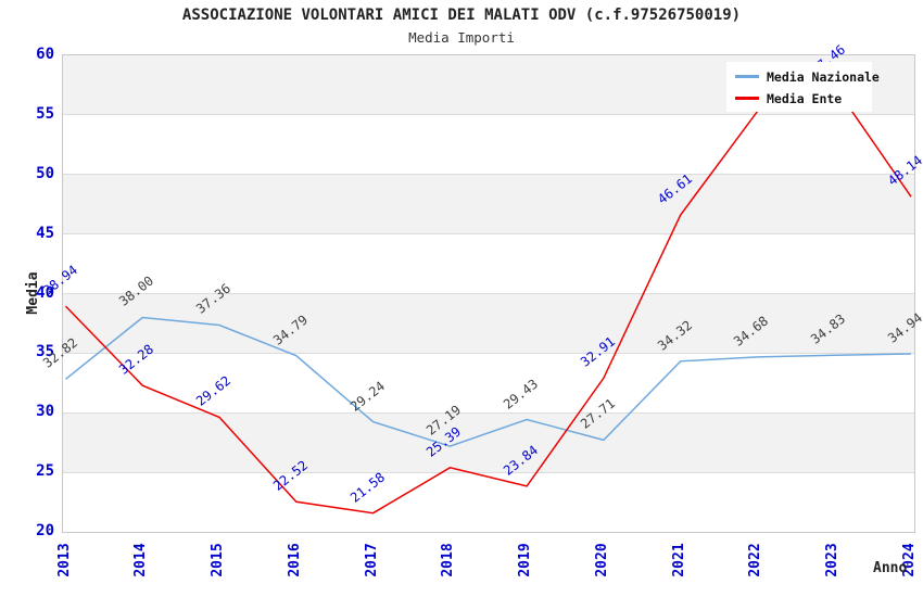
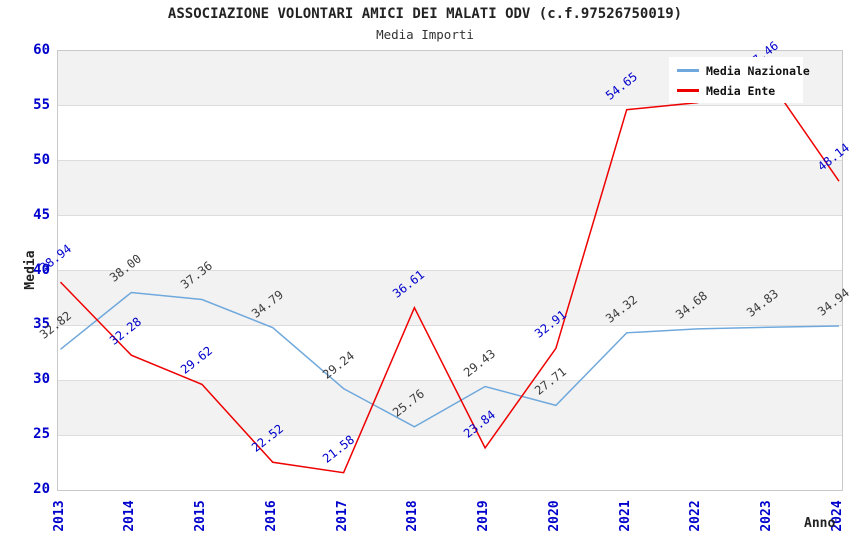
Media Nazionale/2018: 27.19 -> 25.76
Media Ente/2018: 25.39 -> 36.61
Media Ente/2021: 46.61 -> 54.65
